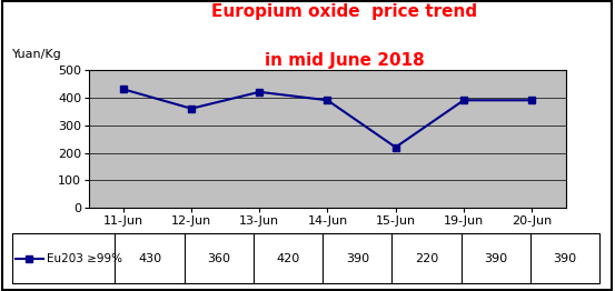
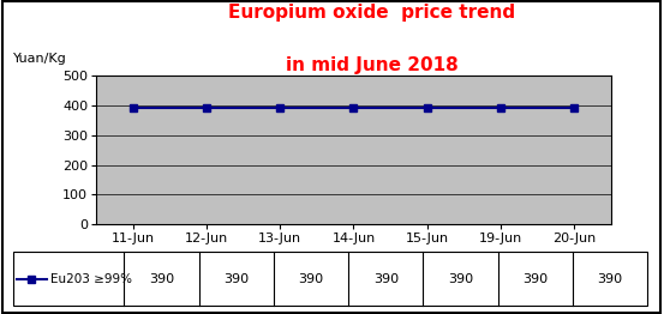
11-Jun: 430 -> 390
12-Jun: 360 -> 390
13-Jun: 420 -> 390
15-Jun: 220 -> 390
